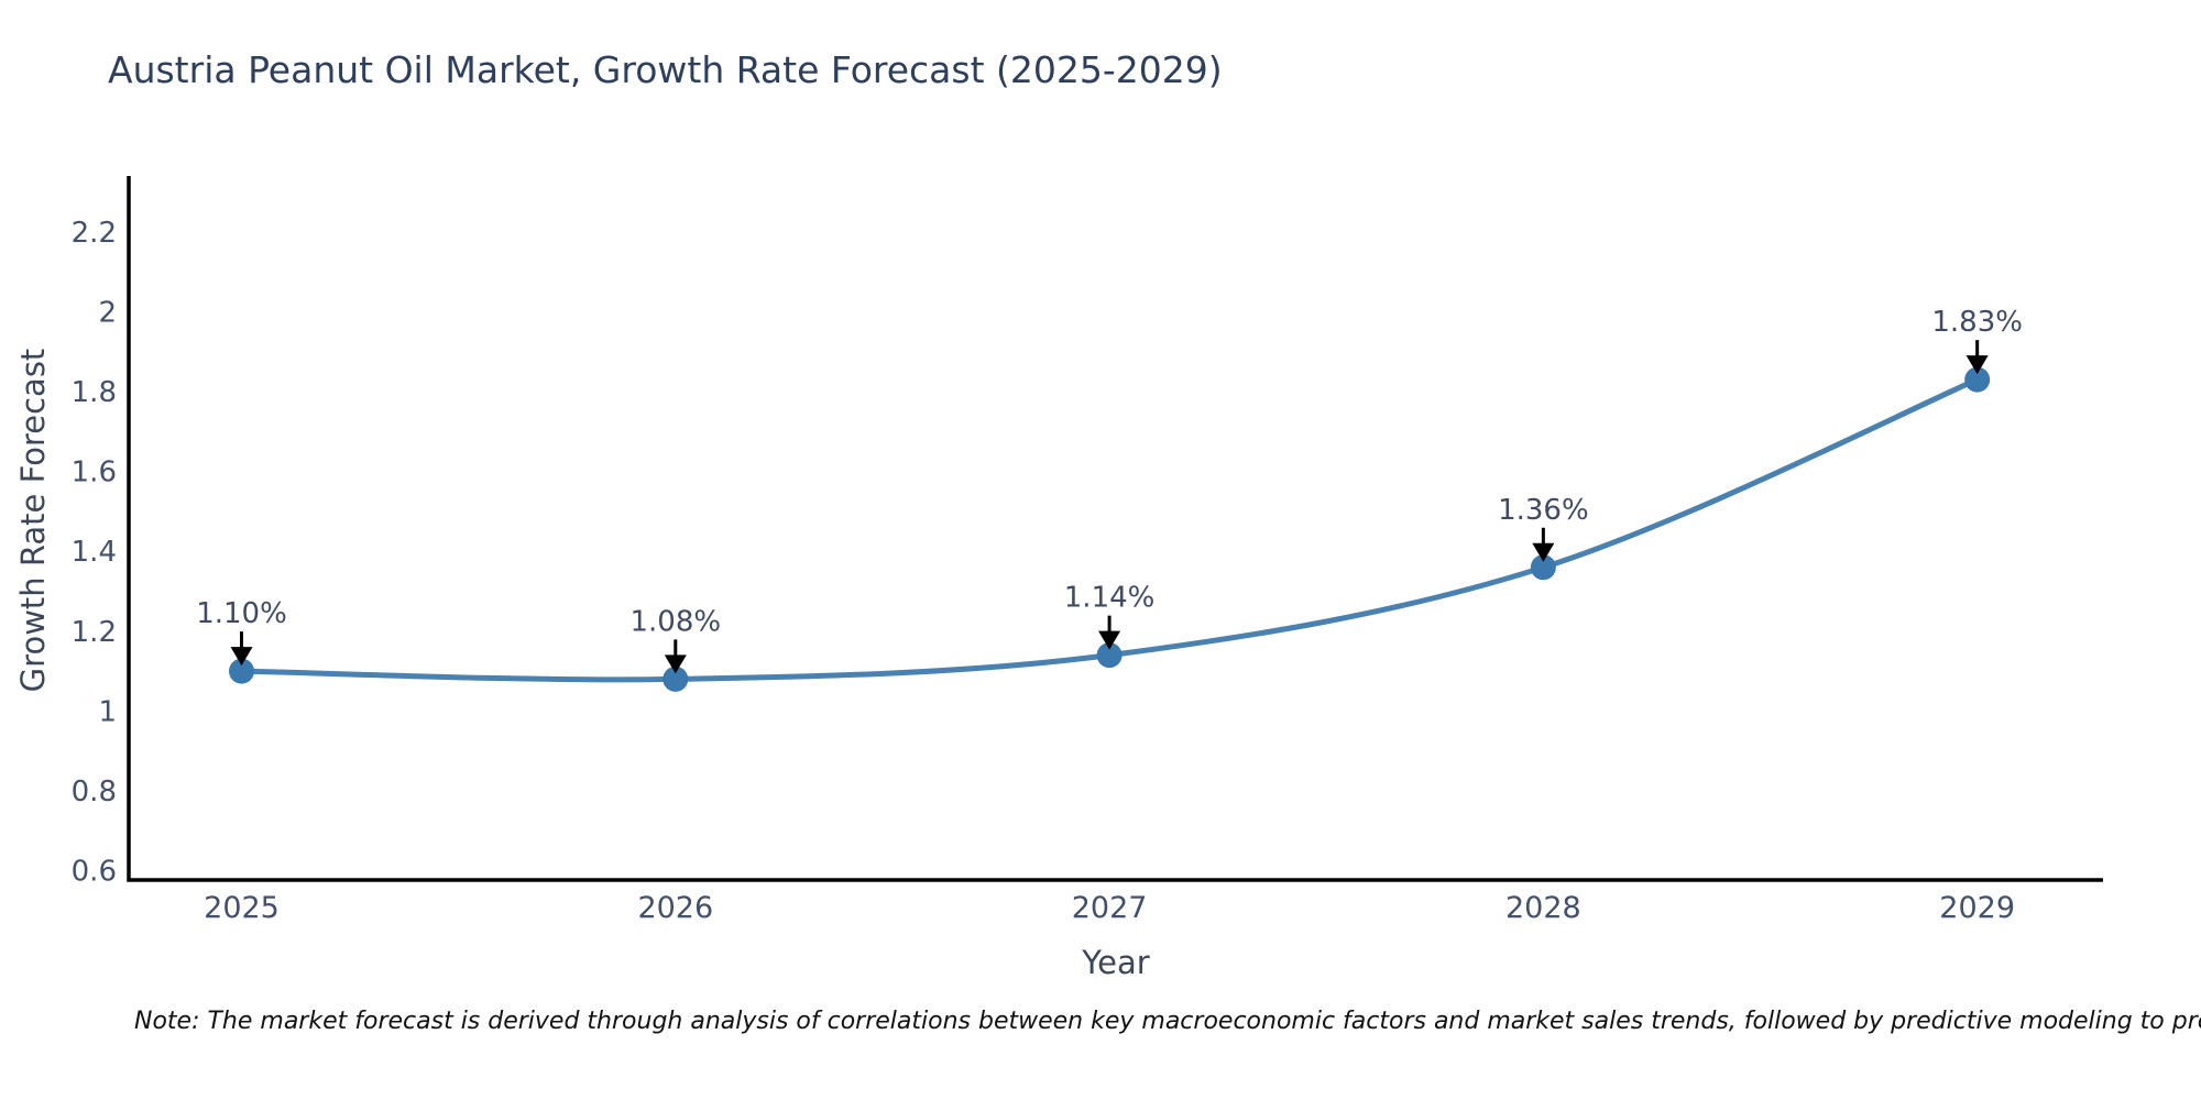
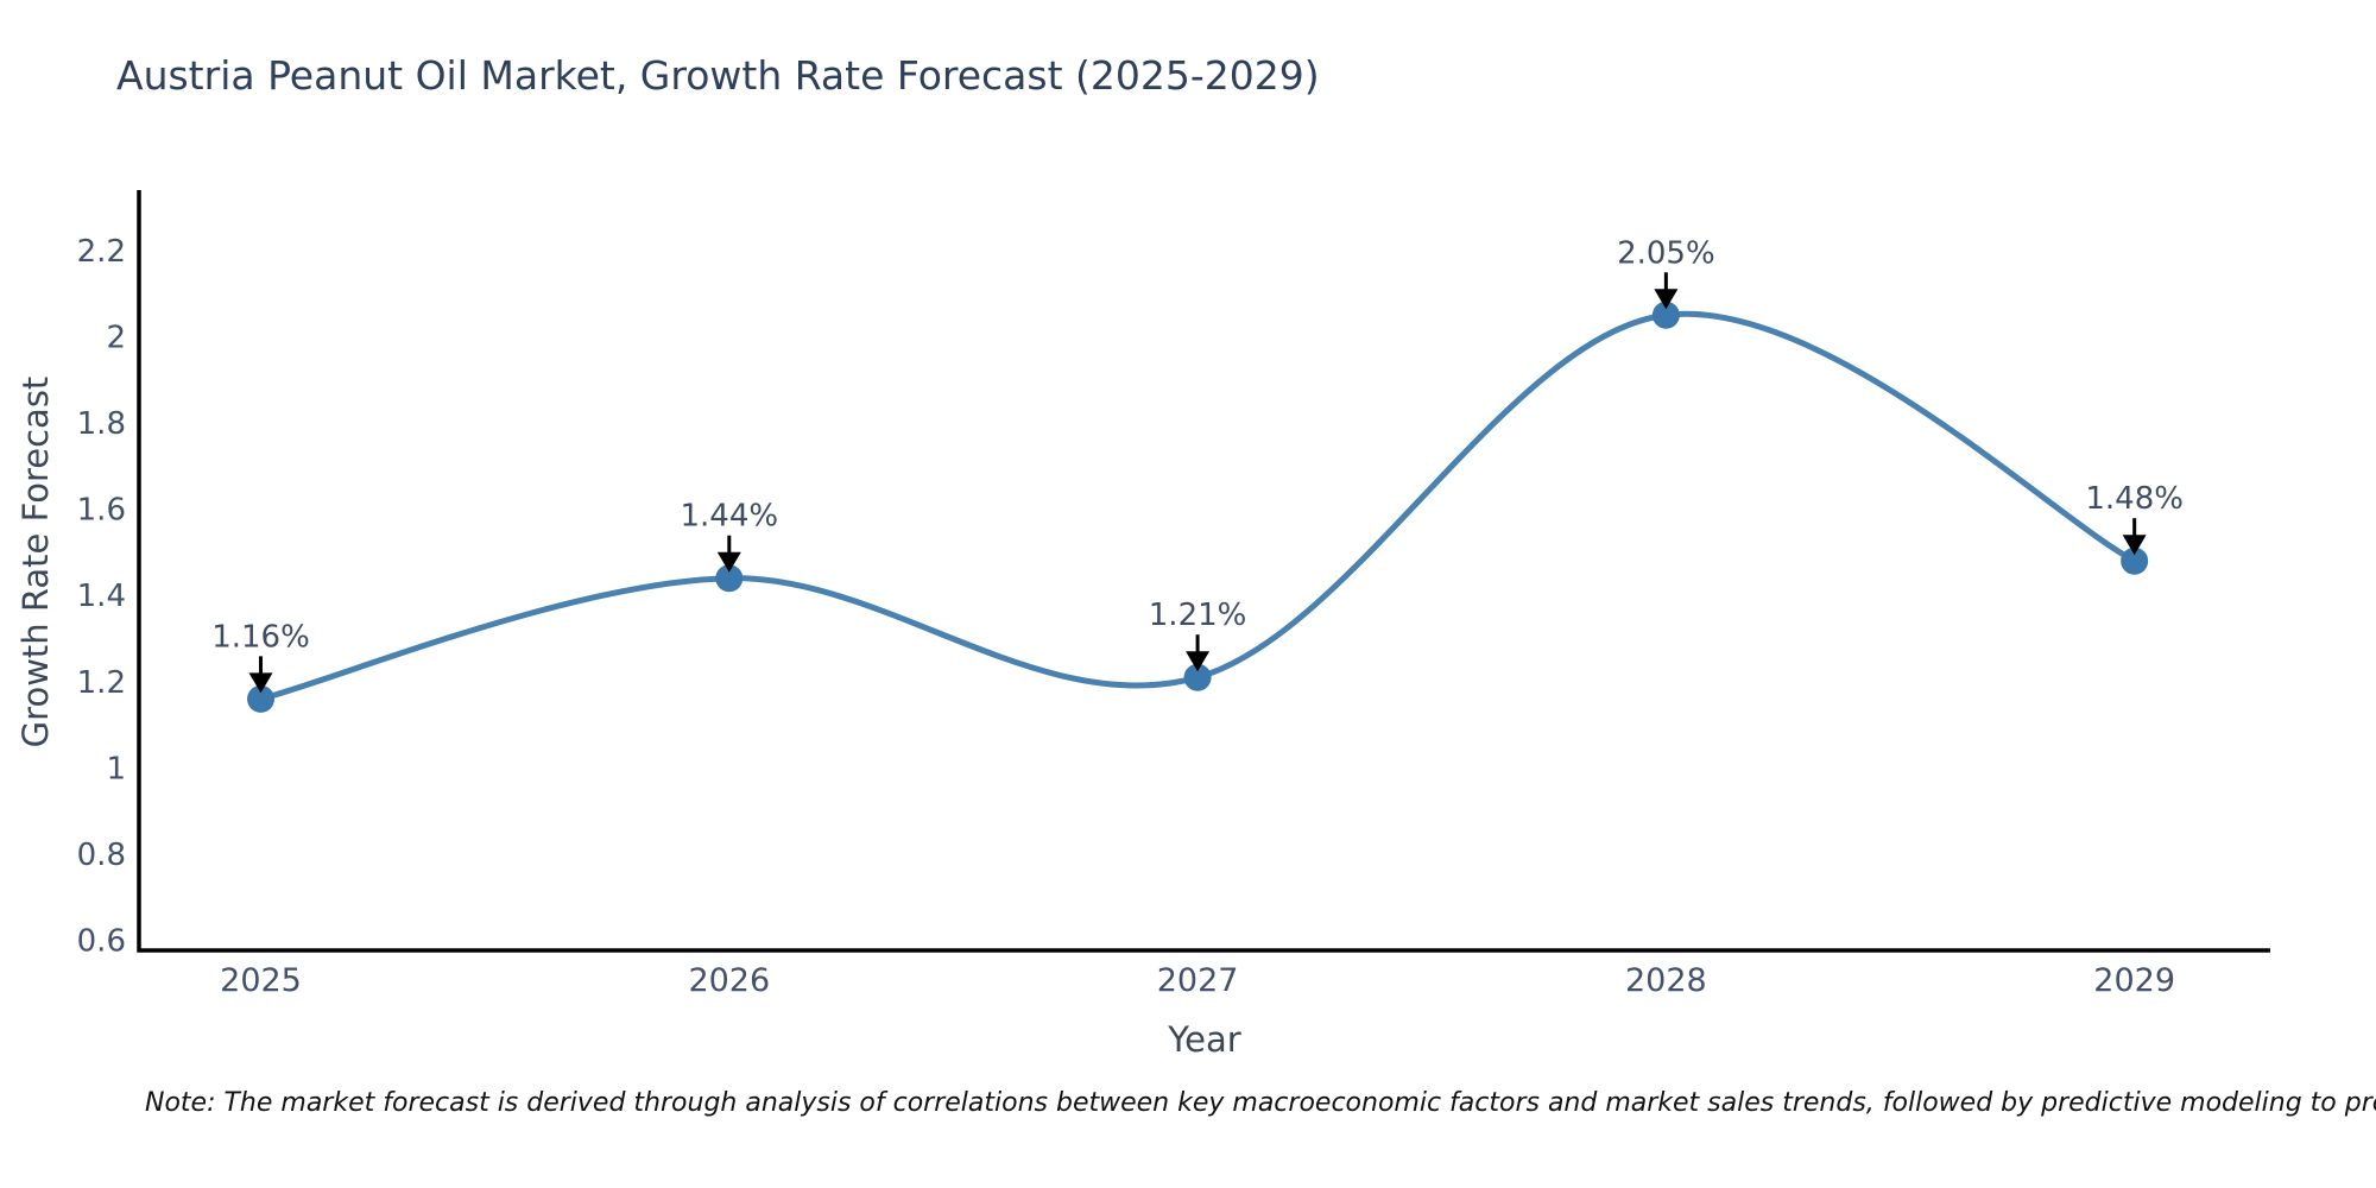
2025: 1.10% -> 1.16%
2026: 1.08% -> 1.44%
2027: 1.14% -> 1.21%
2028: 1.36% -> 2.05%
2029: 1.83% -> 1.48%
